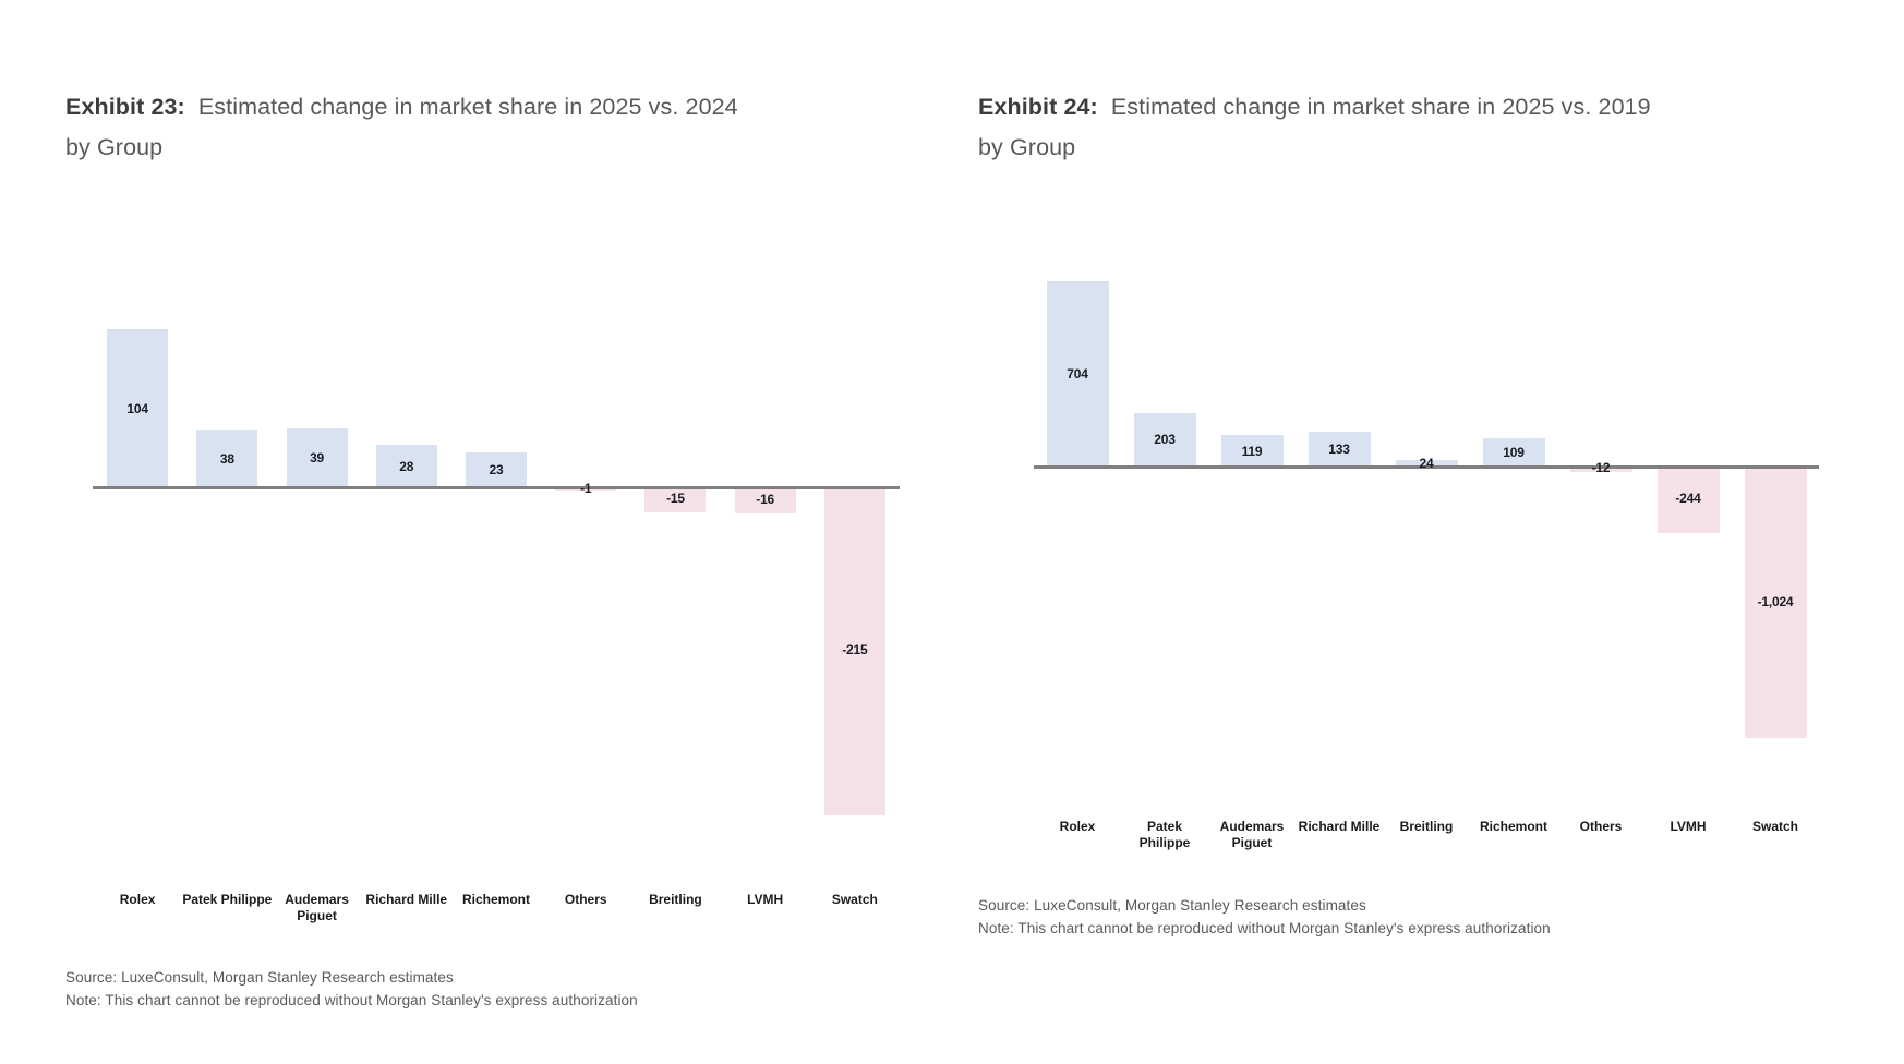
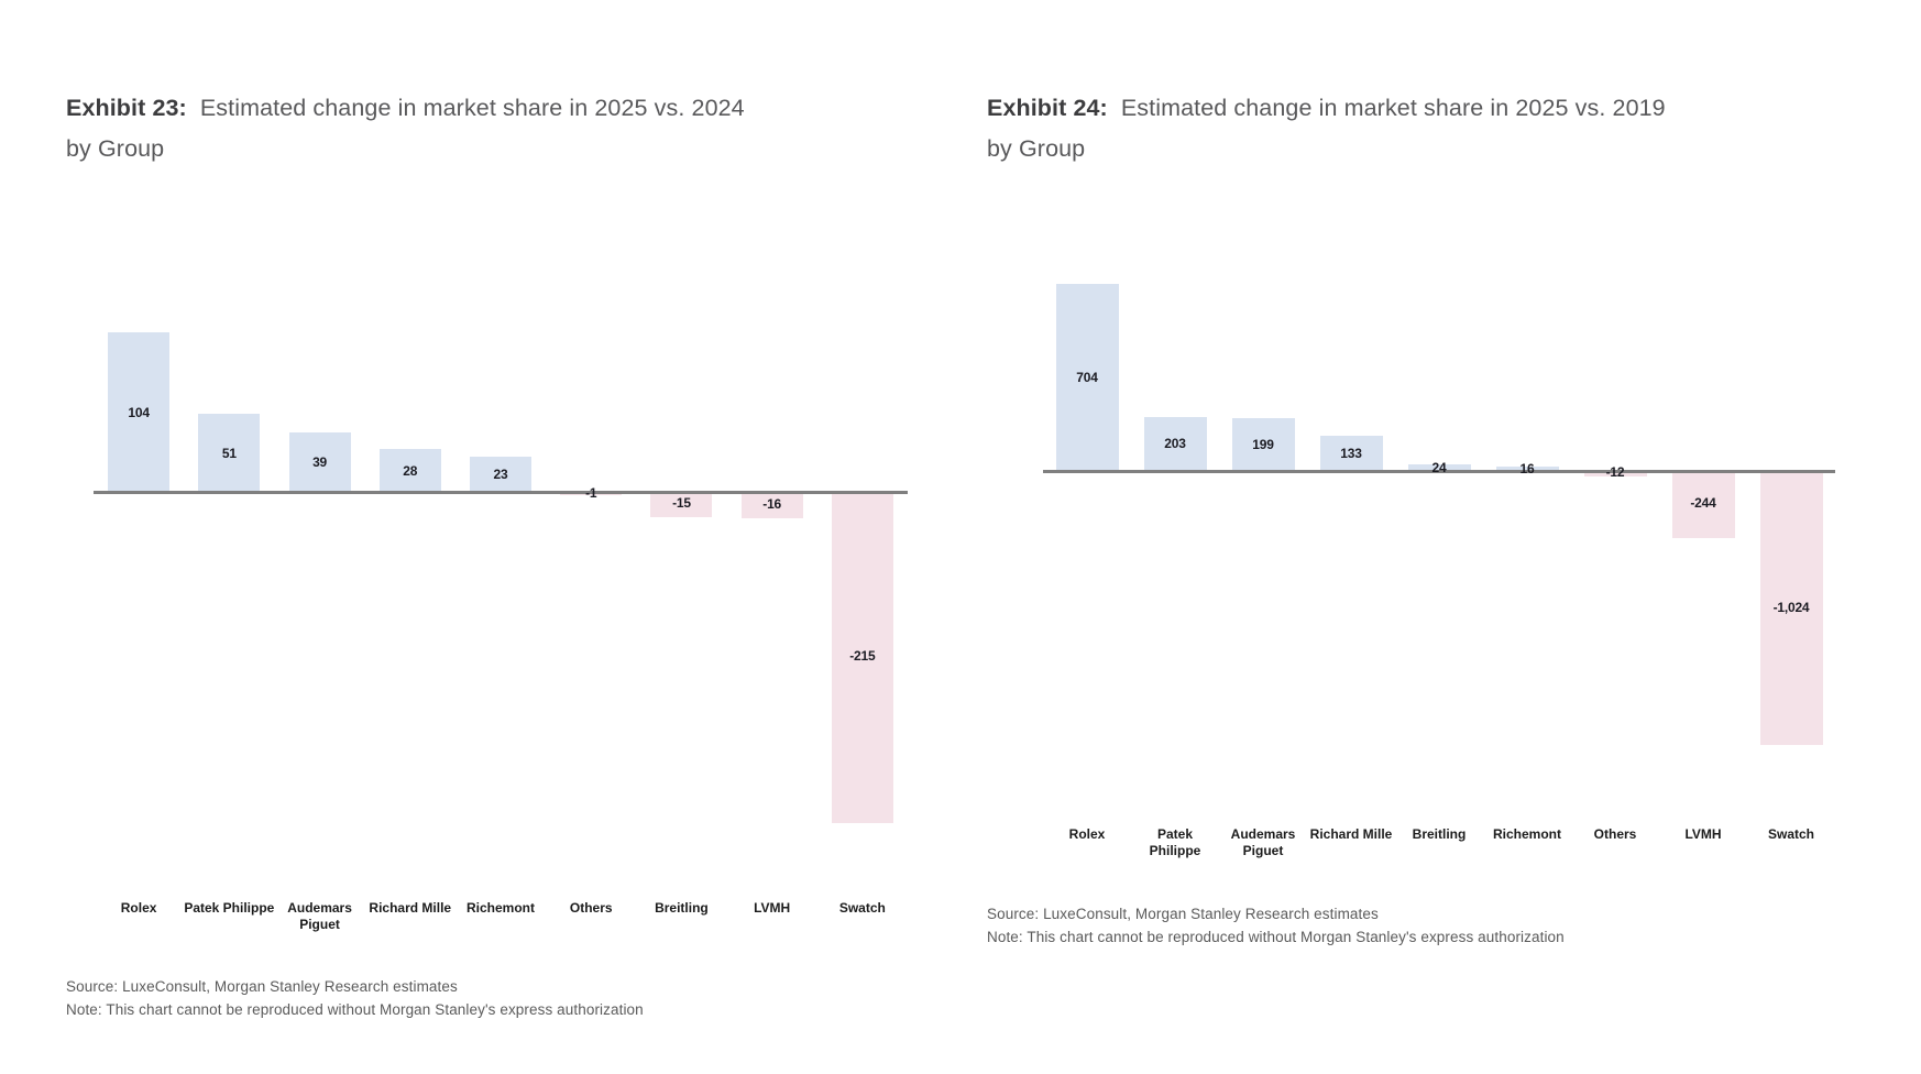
Estimated change in market share in 2025 vs. 2024 by Group/Patek Philippe: 38 -> 51
Estimated change in market share in 2025 vs. 2019 by Group/Audemars Piguet: 119 -> 199
Estimated change in market share in 2025 vs. 2019 by Group/Richemont: 109 -> 16
